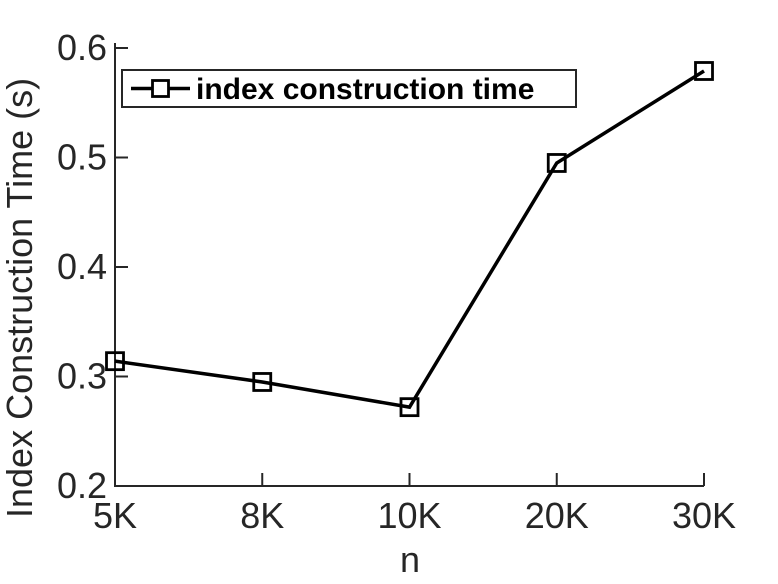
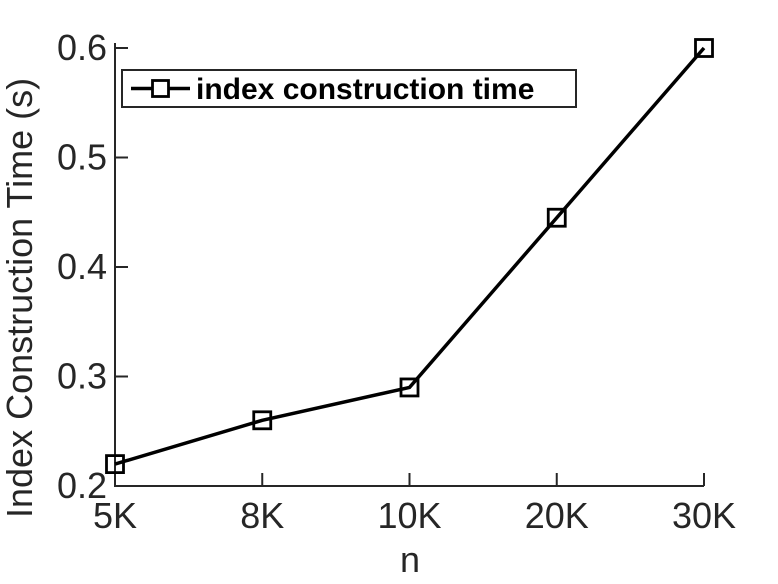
5K: 0.314 -> 0.220
8K: 0.295 -> 0.260
10K: 0.272 -> 0.290
20K: 0.495 -> 0.445
30K: 0.579 -> 0.600
